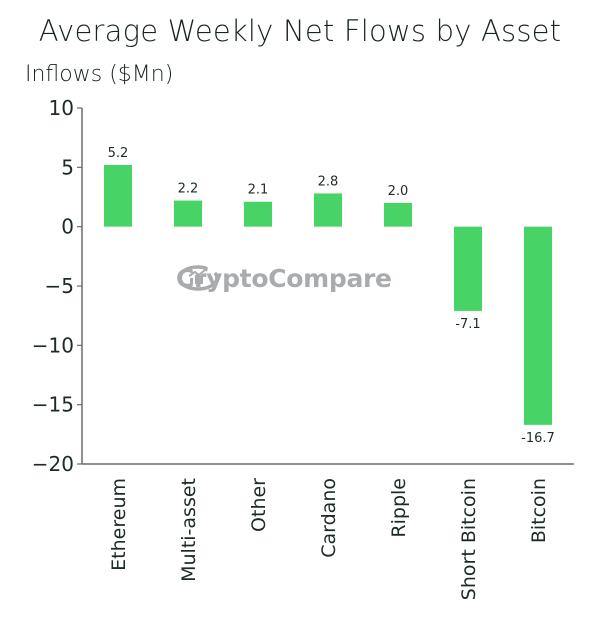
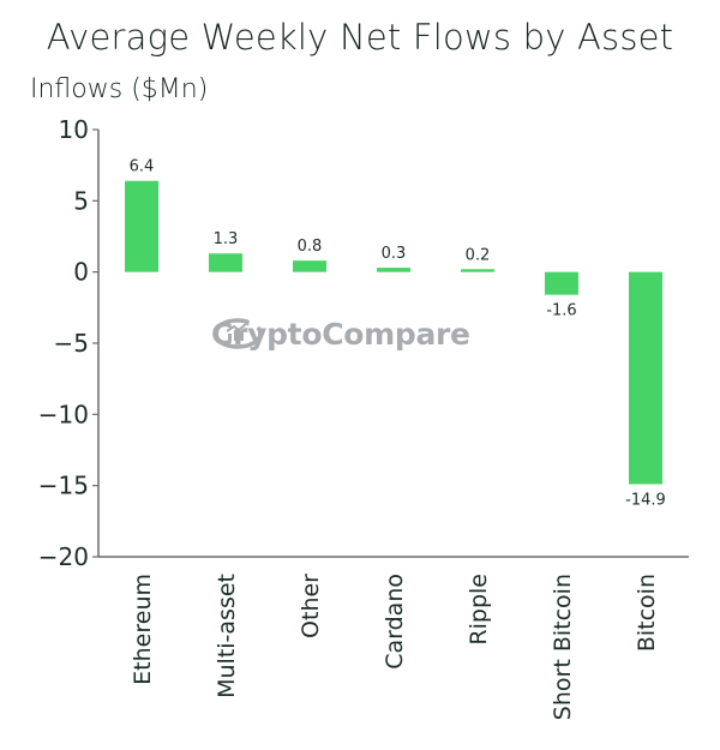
Ethereum: 5.2 -> 6.4
Multi-asset: 2.2 -> 1.3
Other: 2.1 -> 0.8
Cardano: 2.8 -> 0.3
Ripple: 2.0 -> 0.2
Short Bitcoin: -7.1 -> -1.6
Bitcoin: -16.7 -> -14.9
